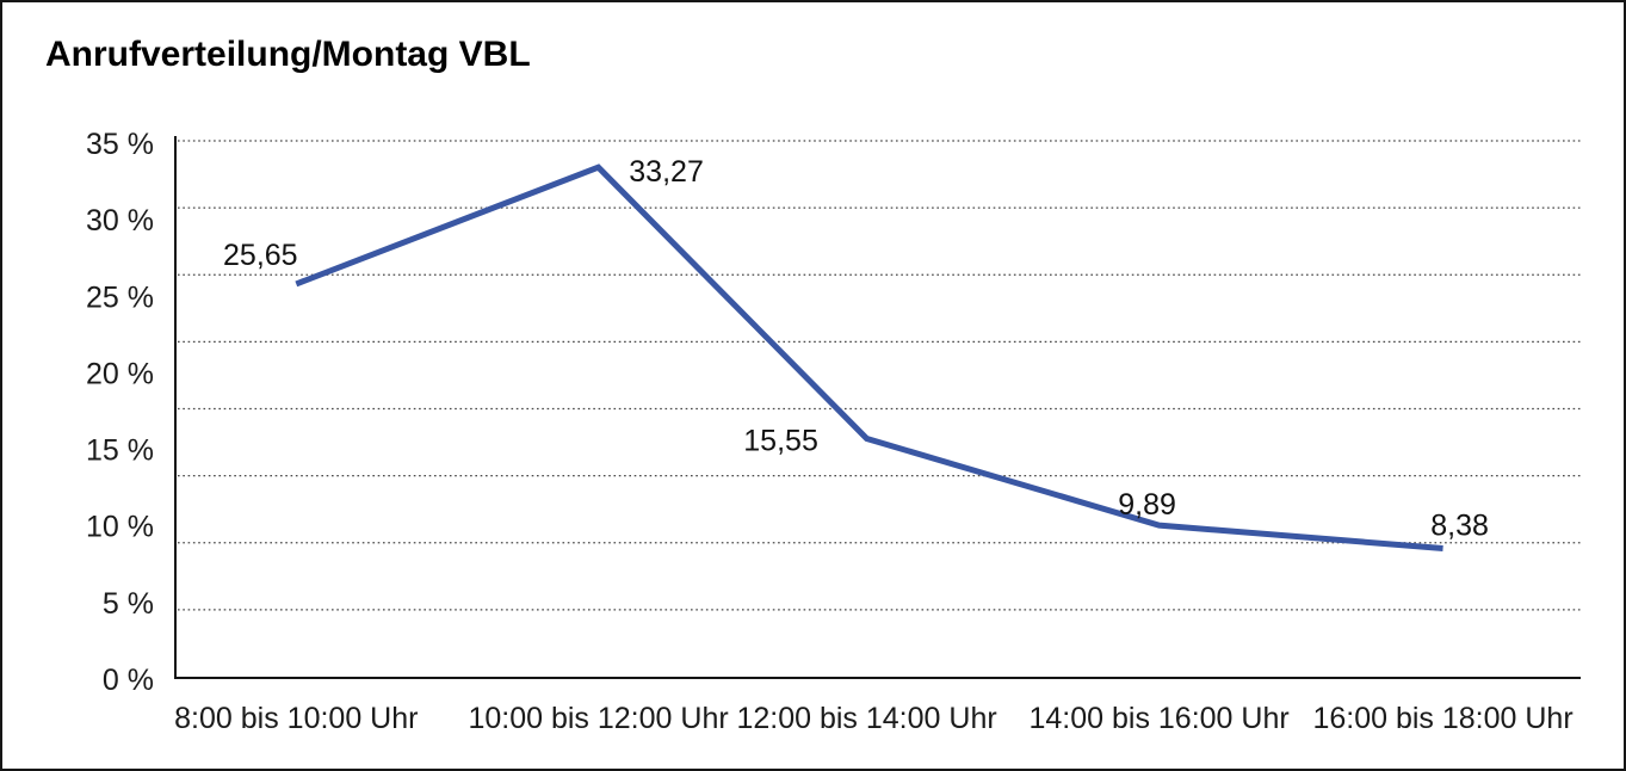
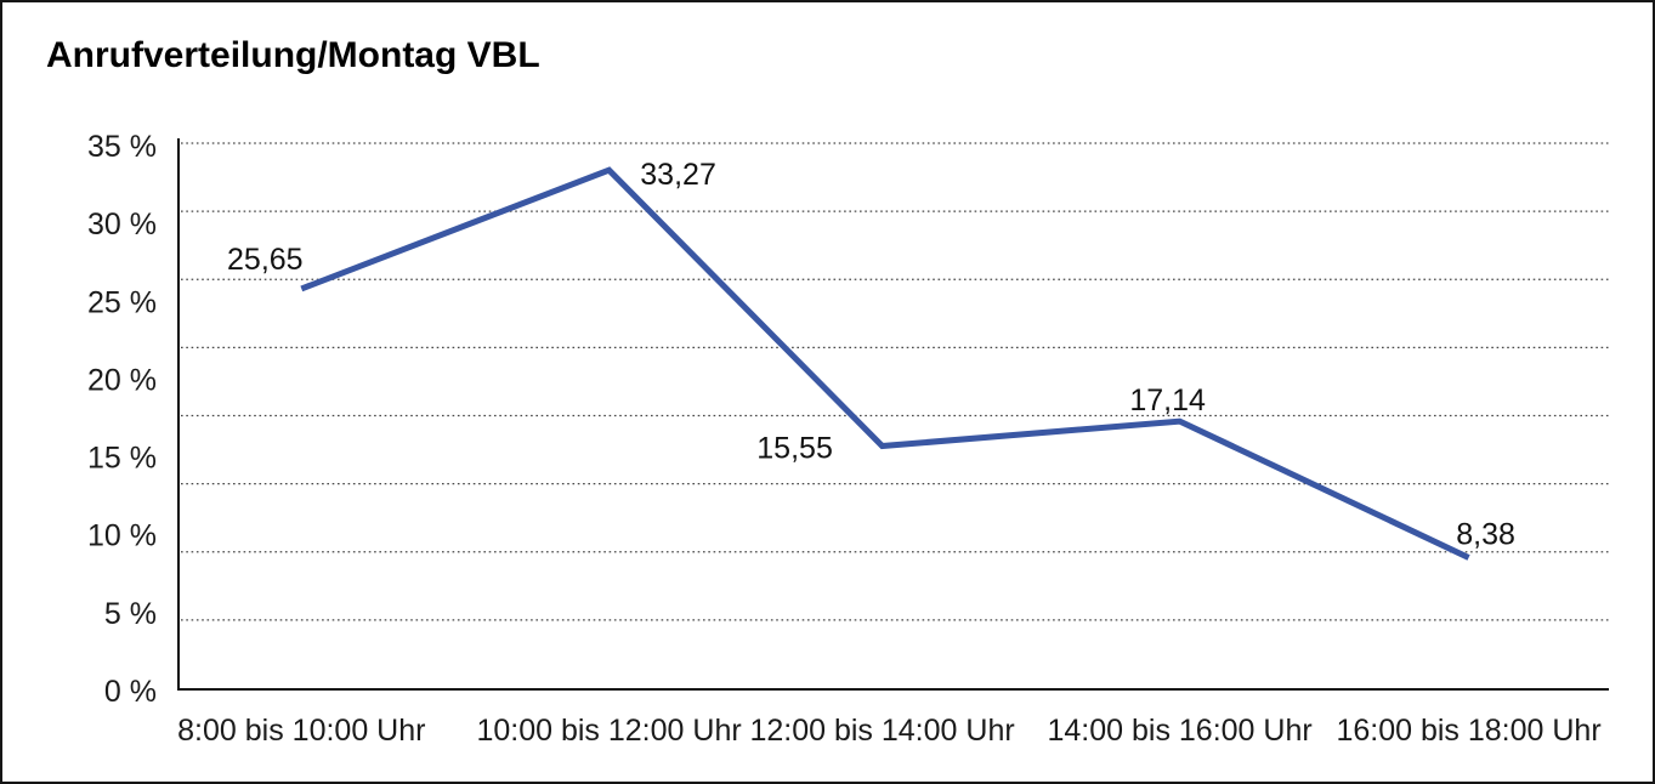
14:00 bis 16:00 Uhr: 9,89 -> 17,14
